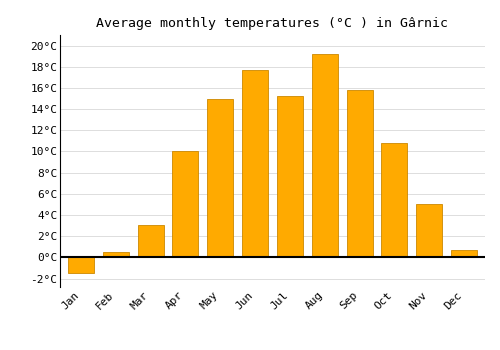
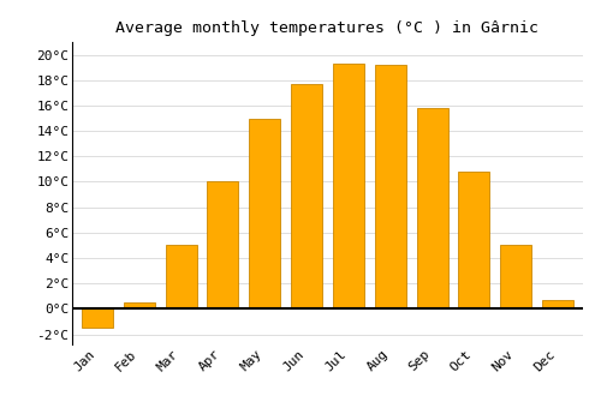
Mar: 3.1°C -> 5.0°C
Jul: 15.2°C -> 19.3°C
